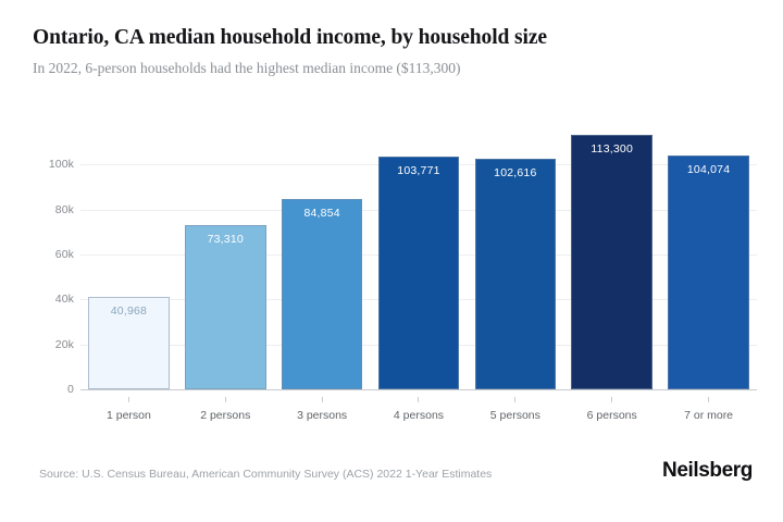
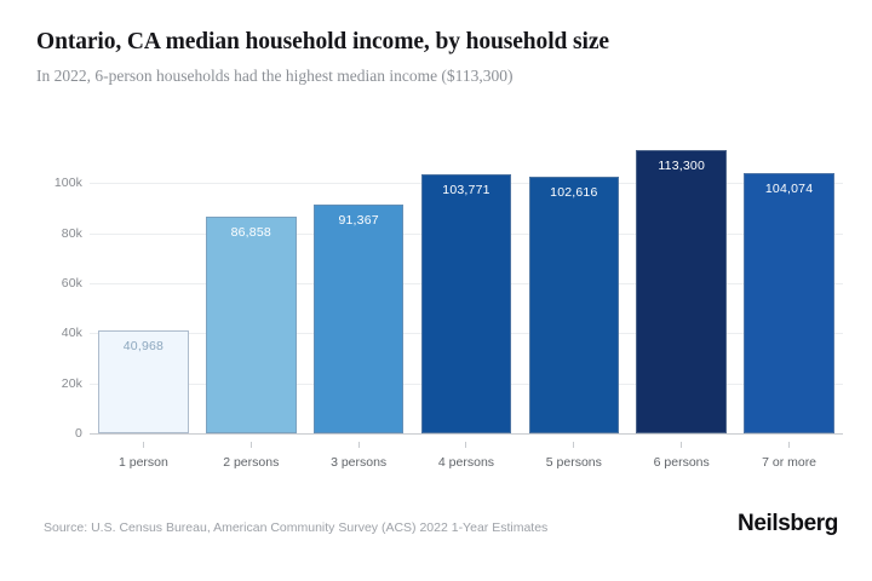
2 persons: 73,310 -> 86,858
3 persons: 84,854 -> 91,367
